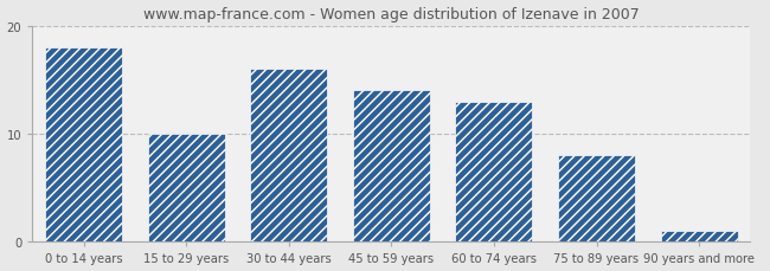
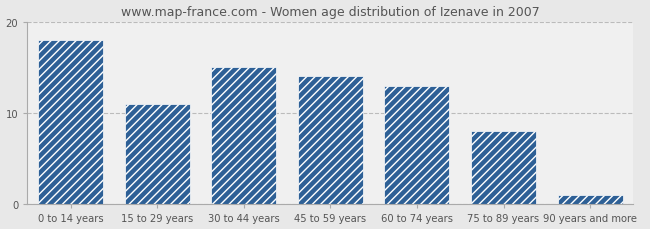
15 to 29 years: 10 -> 11
30 to 44 years: 16 -> 15
